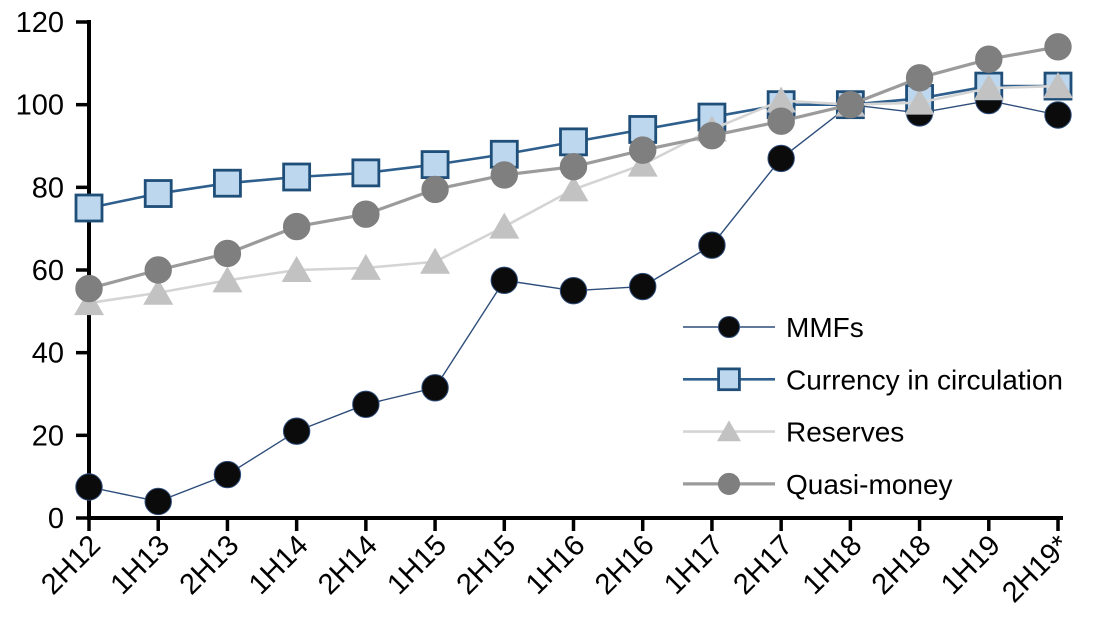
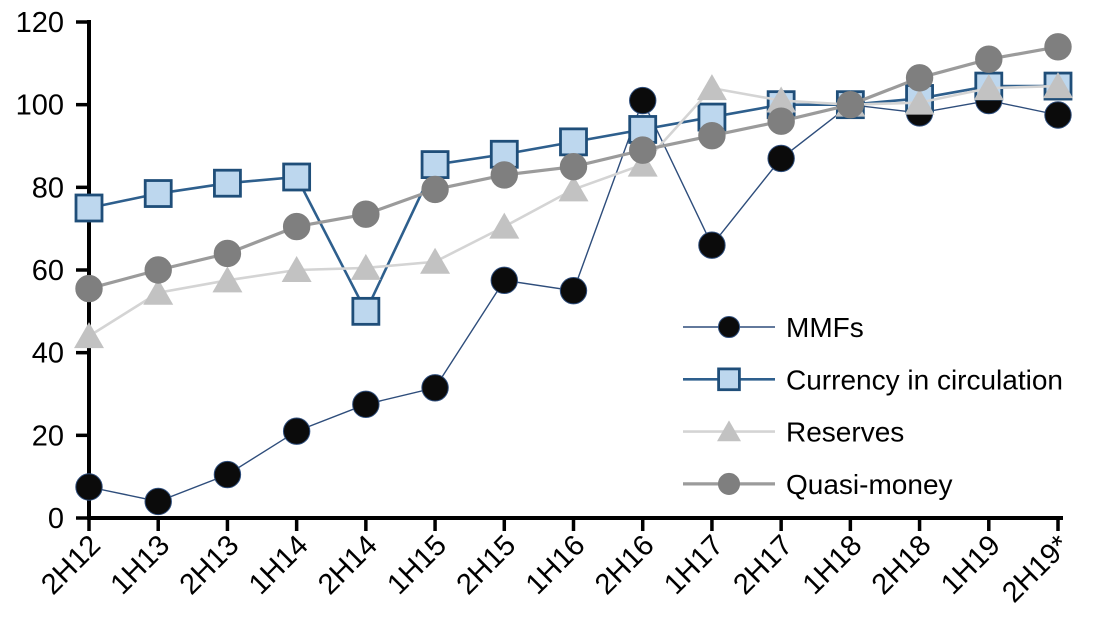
Reserves/2H12: 52 -> 44
Currency in circulation/2H14: 84 -> 50
MMFs/2H16: 56 -> 101
Reserves/1H17: 94 -> 104
